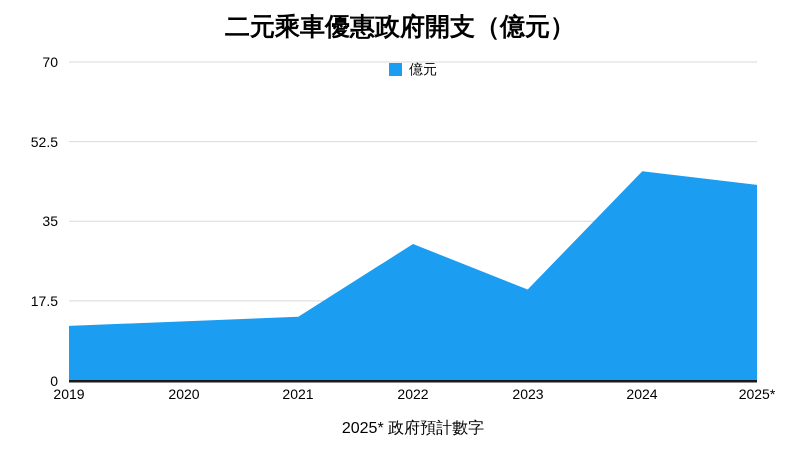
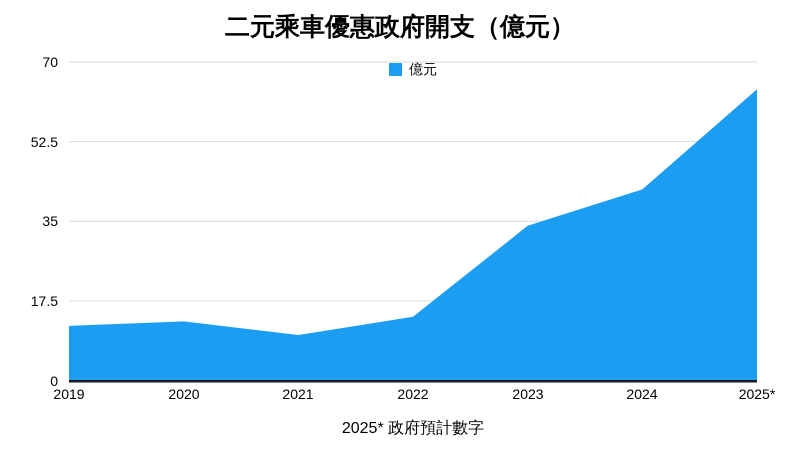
2021: 14 -> 10
2022: 30 -> 14
2023: 20 -> 34
2024: 46 -> 42
2025*: 43 -> 64
